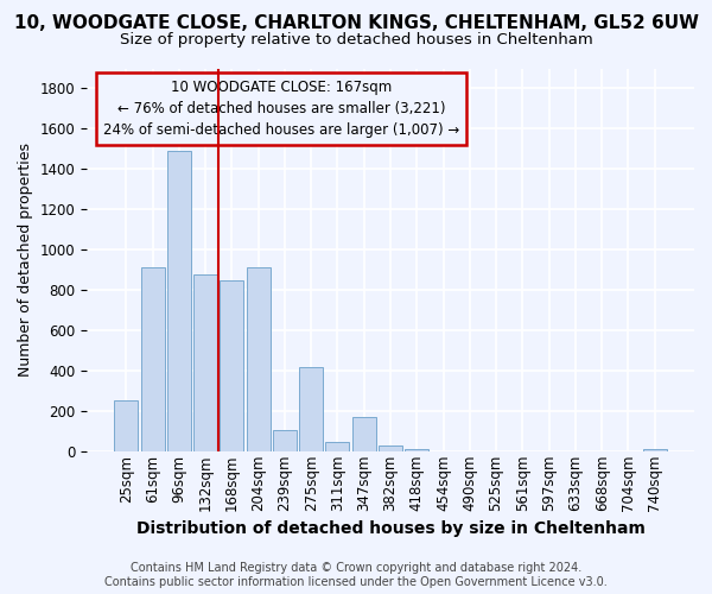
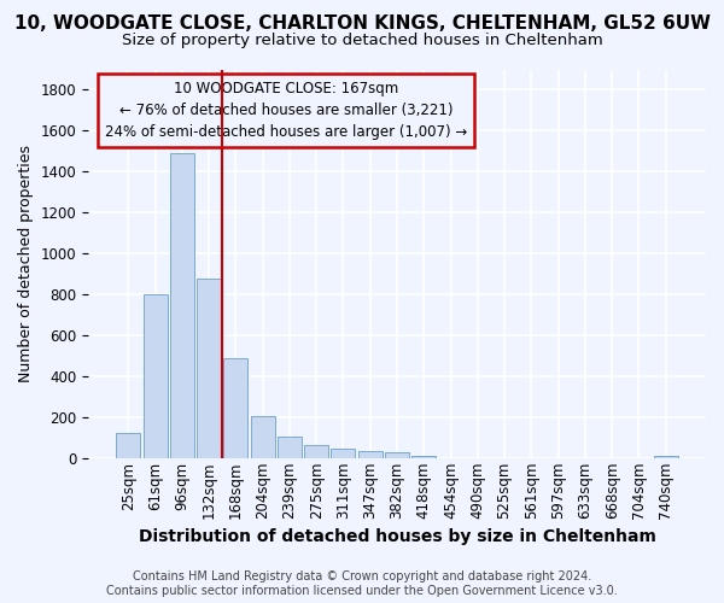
25sqm: 250 -> 120
61sqm: 910 -> 800
168sqm: 850 -> 490
204sqm: 910 -> 200
275sqm: 420 -> 60
347sqm: 170 -> 30
